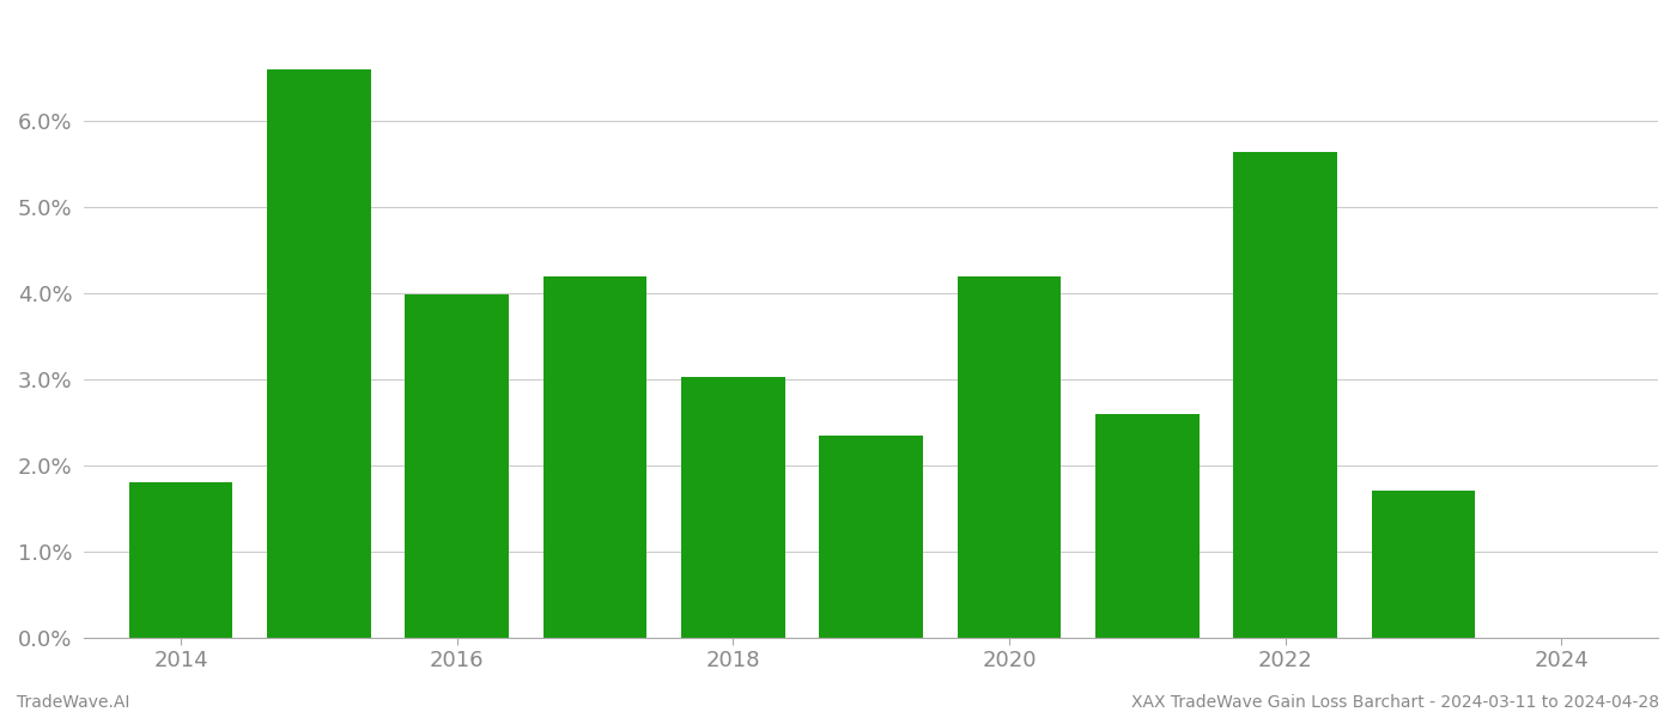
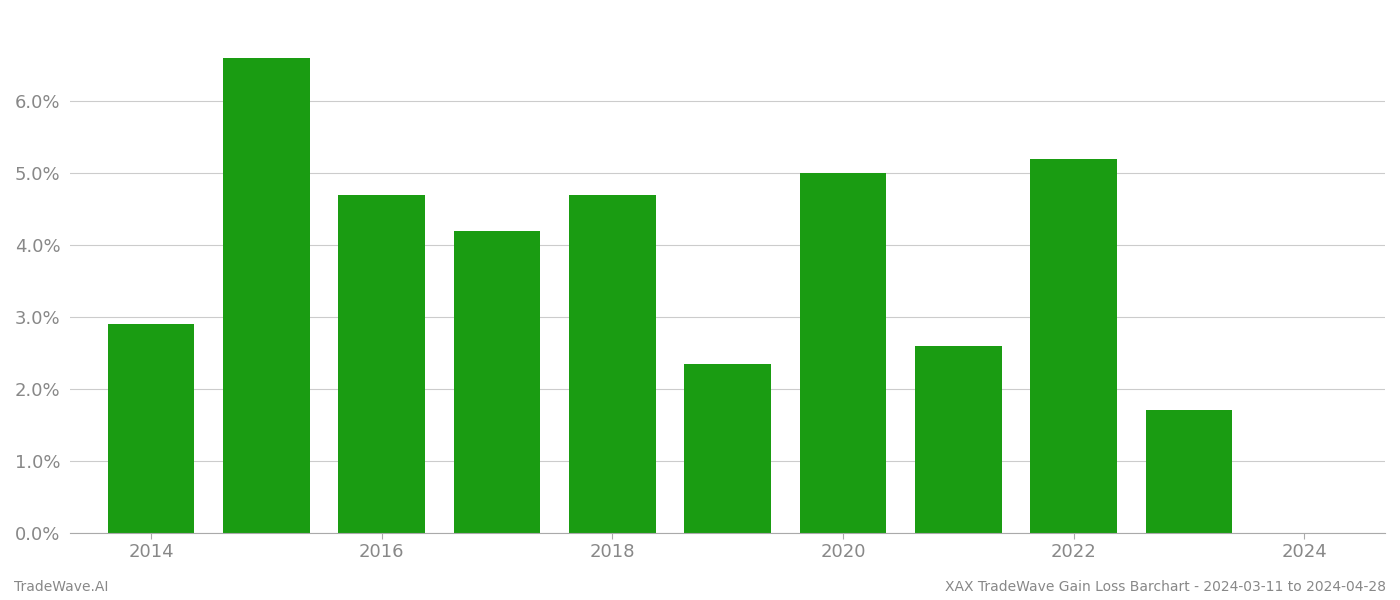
2014: 1.80% -> 2.90%
2016: 3.98% -> 4.70%
2018: 3.02% -> 4.70%
2020: 4.20% -> 5.00%
2022: 5.64% -> 5.20%
